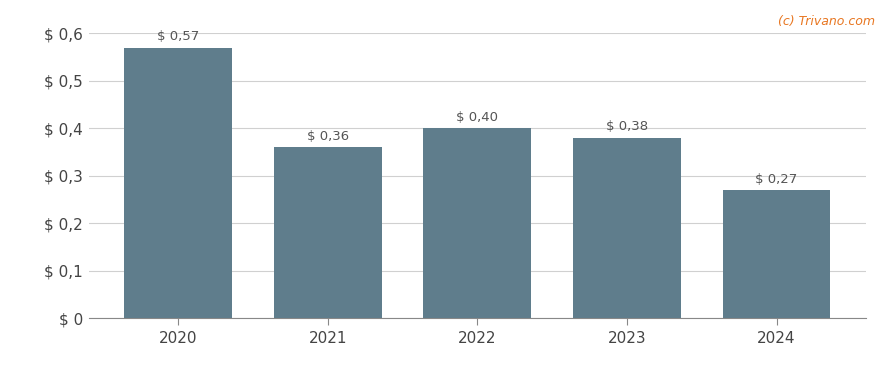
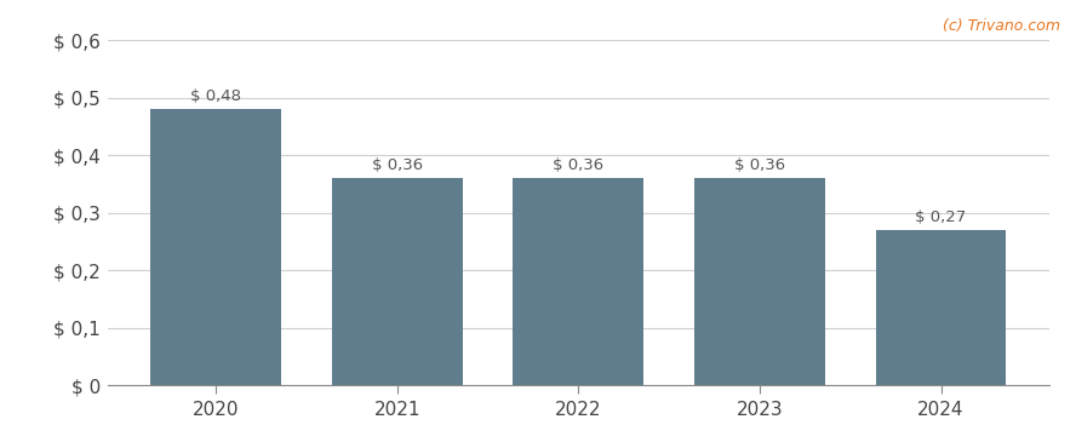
2020: 0,57 -> 0,48
2022: 0,40 -> 0,36
2023: 0,38 -> 0,36
